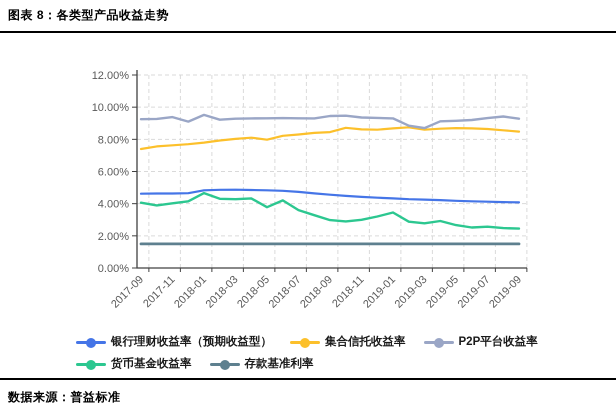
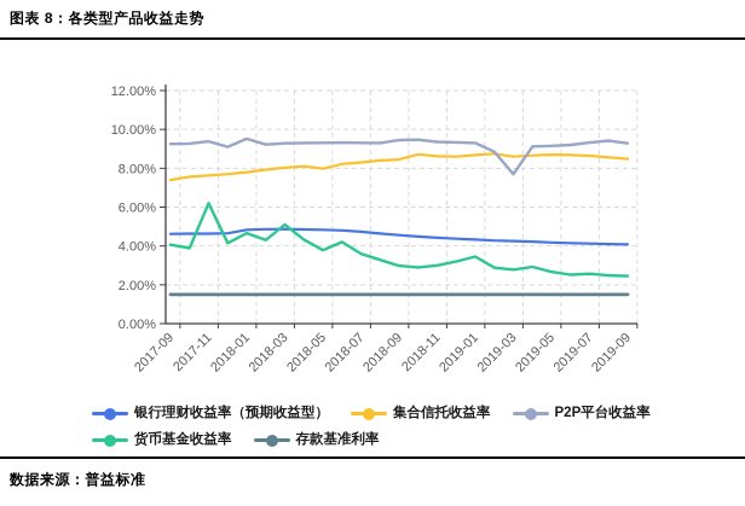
货币基金收益率/2017-11: 4.0% -> 6.2%
货币基金收益率/2018-03: 4.3% -> 5.1%
P2P平台收益率/2019-03: 8.7% -> 7.7%
